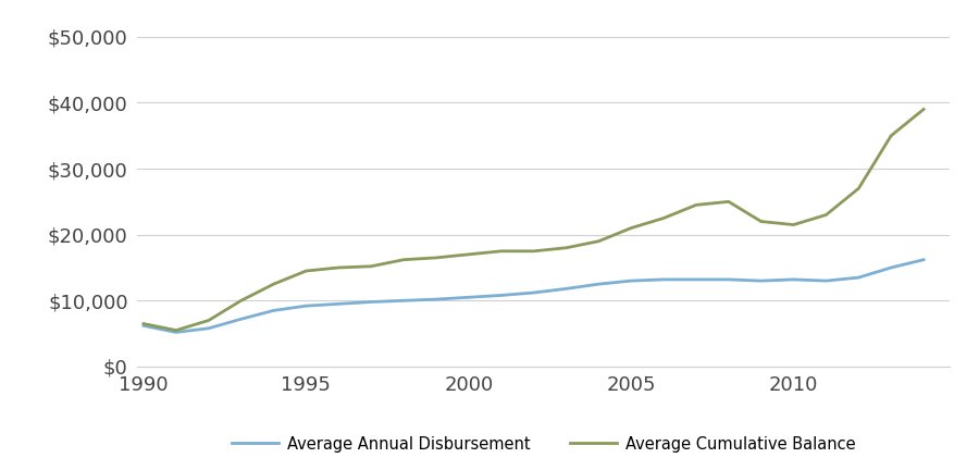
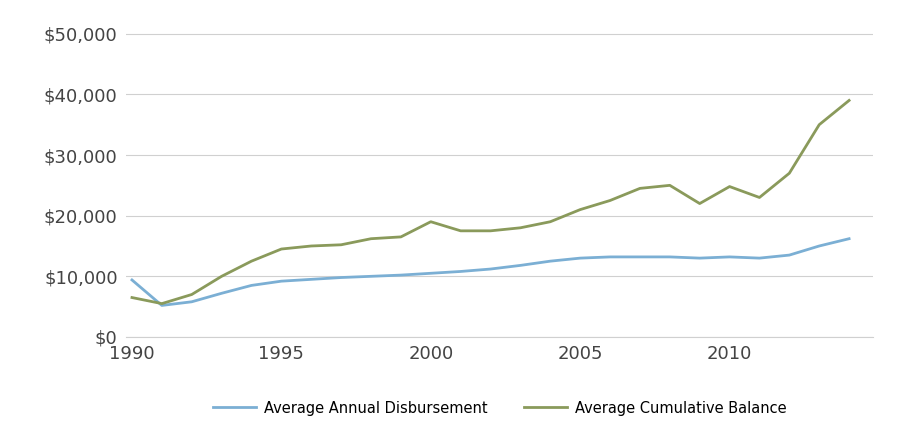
Average Annual Disbursement/1990: $6,200 -> $9,400
Average Cumulative Balance/2000: $17,000 -> $19,000
Average Cumulative Balance/2010: $21,500 -> $24,800
